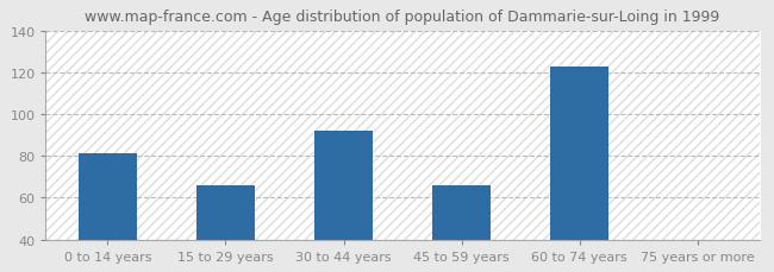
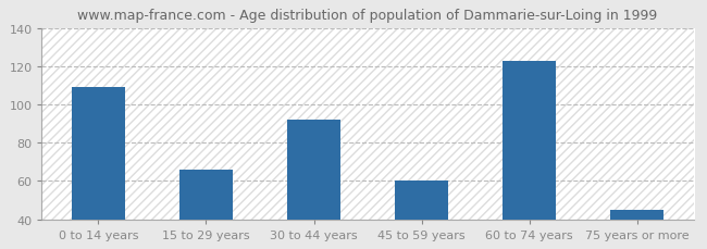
0 to 14 years: 81 -> 109
45 to 59 years: 66 -> 60
75 years or more: 40 -> 45
